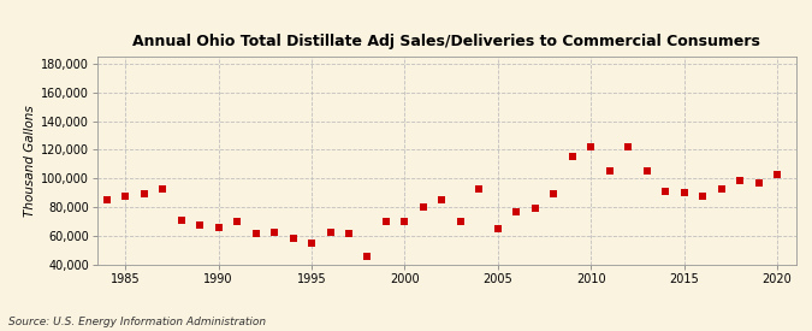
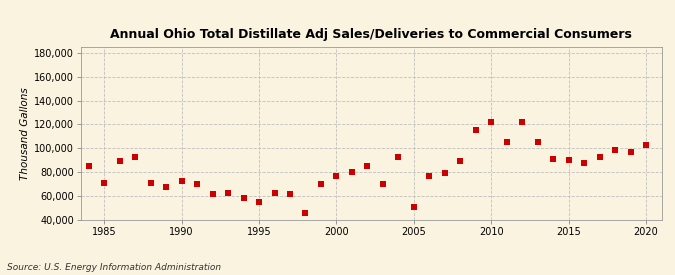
1985: 88,000 -> 71,000
1990: 66,000 -> 73,000
2000: 70,000 -> 77,000
2005: 65,000 -> 51,000
